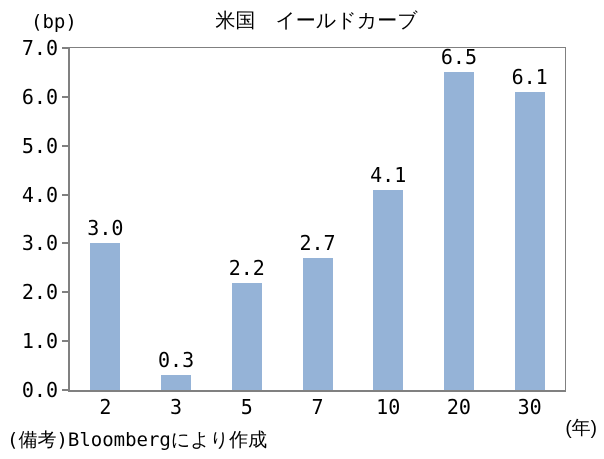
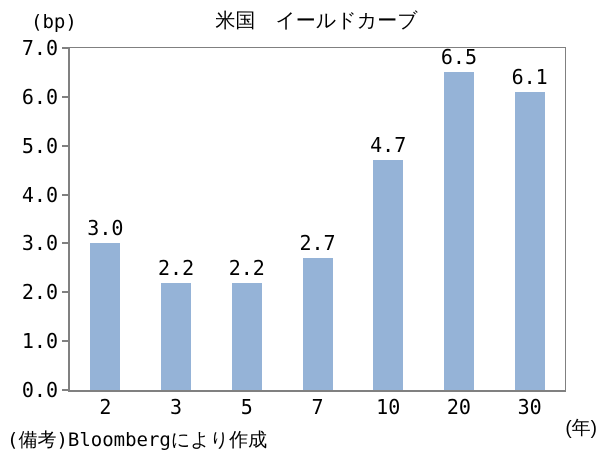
3: 0.3 -> 2.2
10: 4.1 -> 4.7
